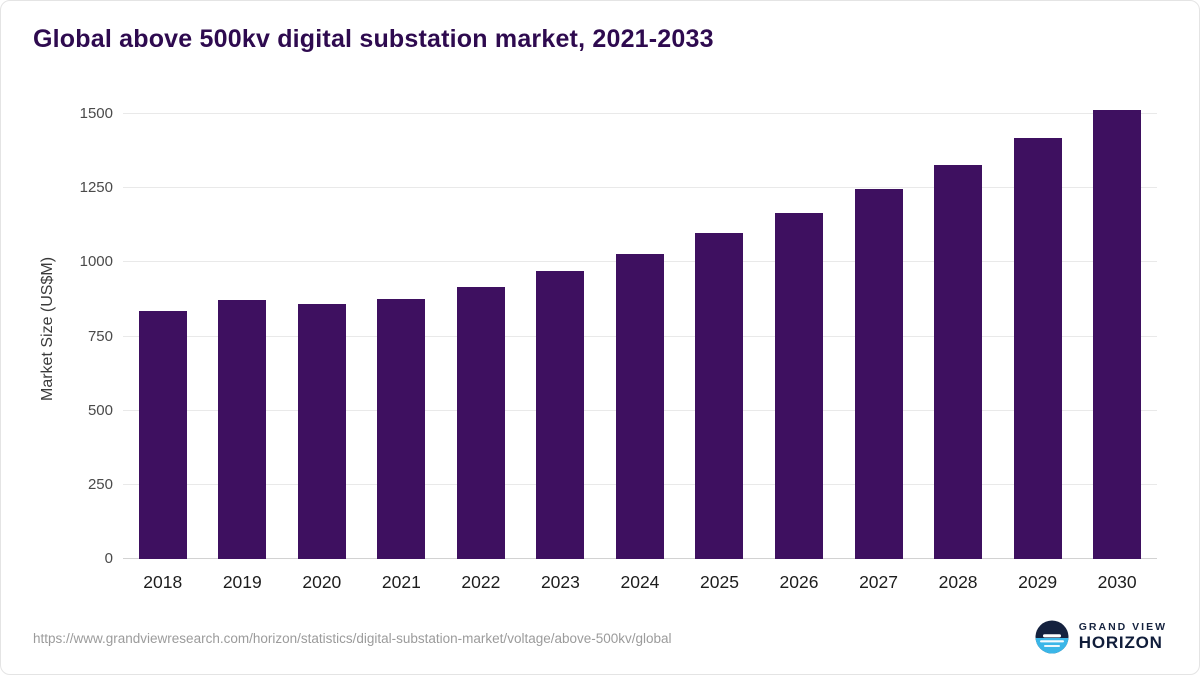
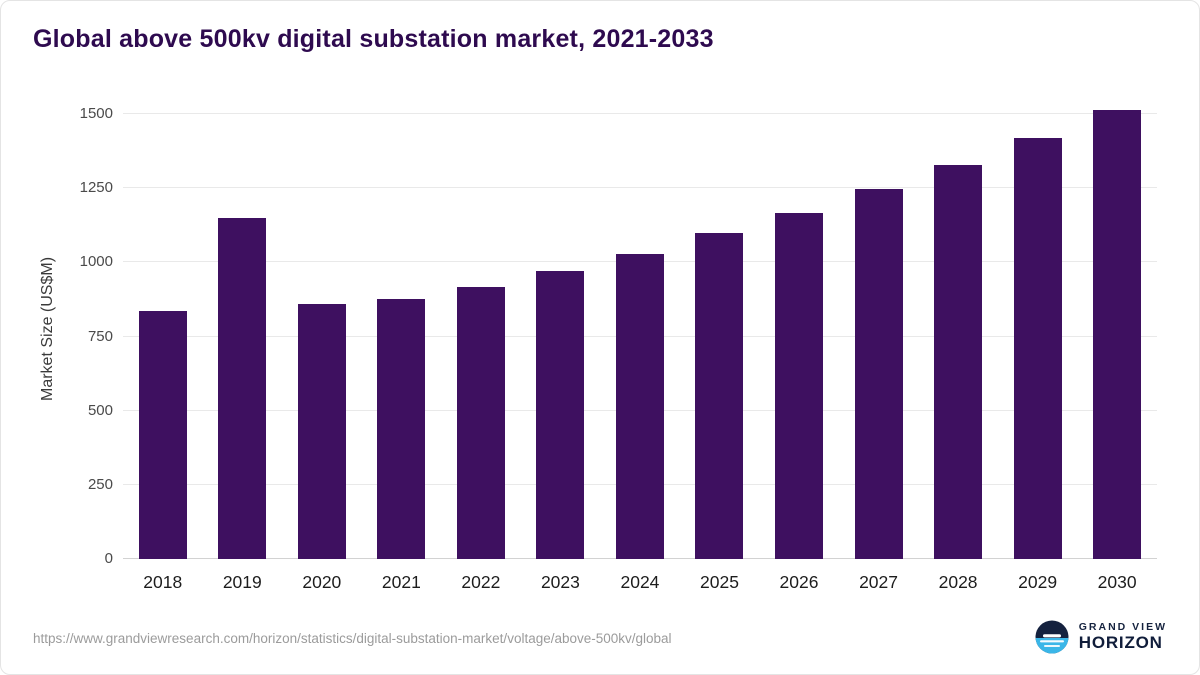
2019: 870 -> 1150
